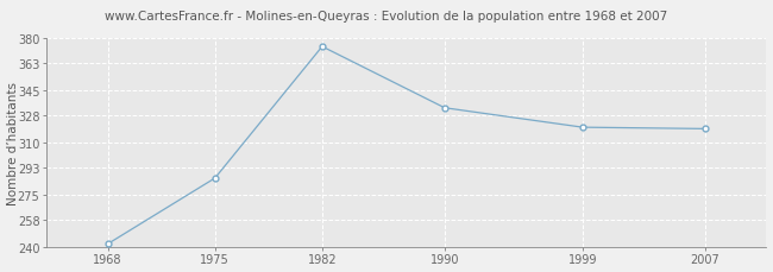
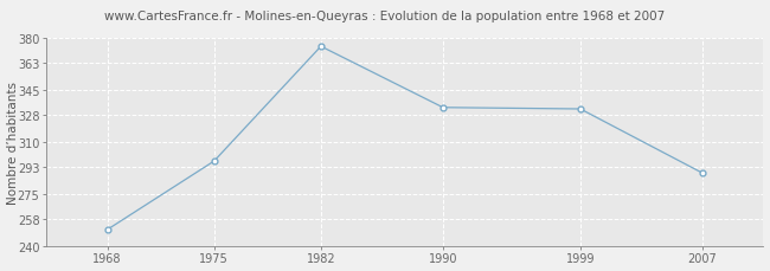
1968: 242 -> 251
1975: 286 -> 297
1999: 320 -> 332
2007: 319 -> 289
